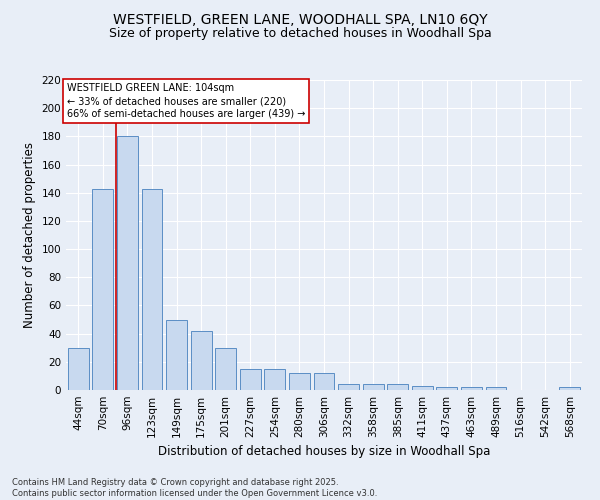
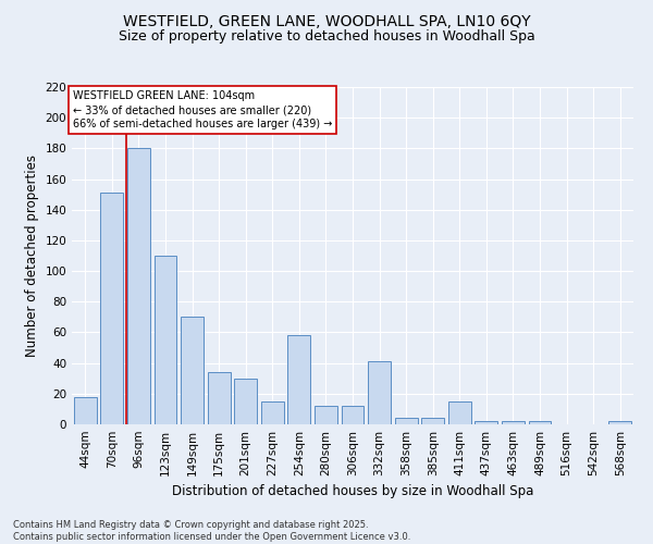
44sqm: 30 -> 18
70sqm: 143 -> 151
123sqm: 143 -> 110
149sqm: 50 -> 70
175sqm: 42 -> 34
254sqm: 15 -> 58
332sqm: 4 -> 41
411sqm: 3 -> 15
